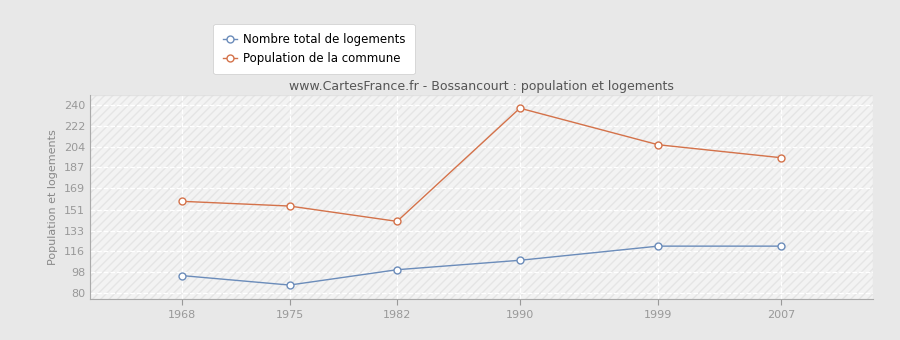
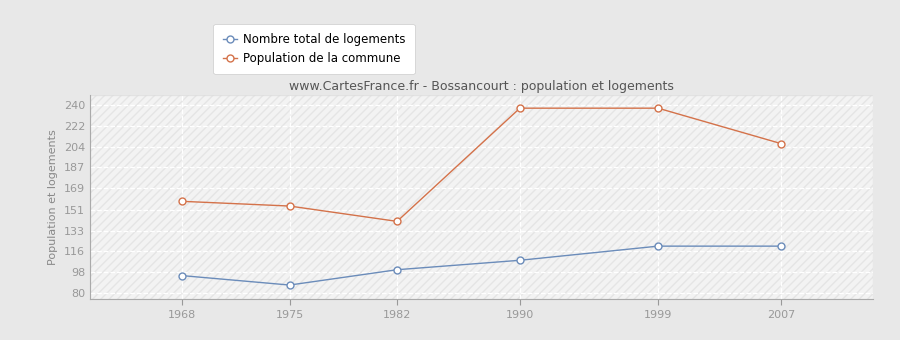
Population de la commune/1999: 206 -> 237
Population de la commune/2007: 195 -> 207
